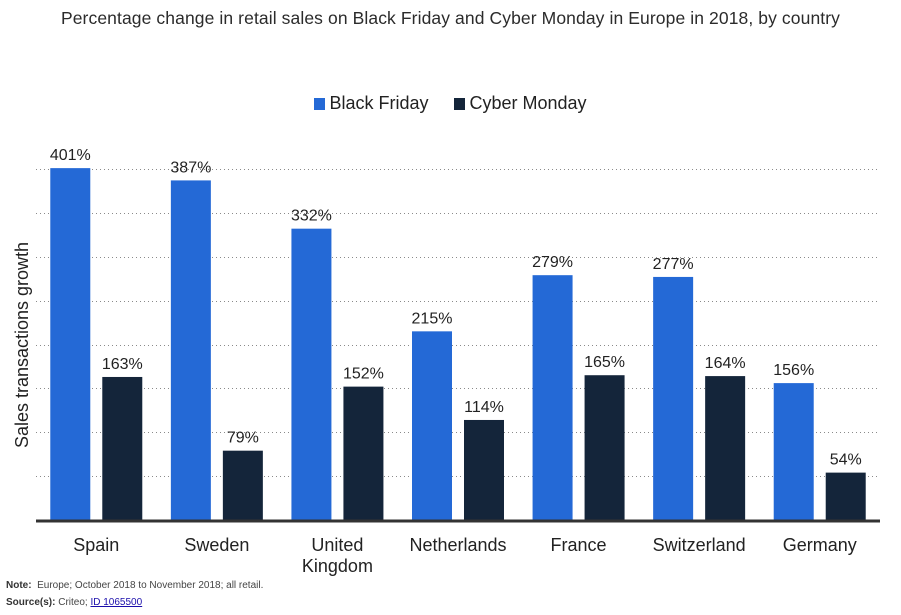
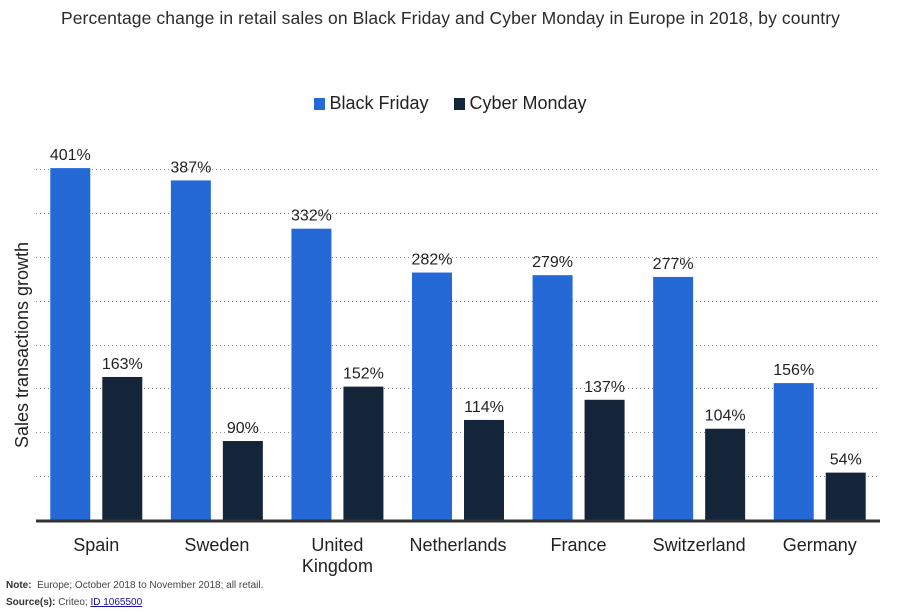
Cyber Monday/Sweden: 79% -> 90%
Black Friday/Netherlands: 215% -> 282%
Cyber Monday/France: 165% -> 137%
Cyber Monday/Switzerland: 164% -> 104%
